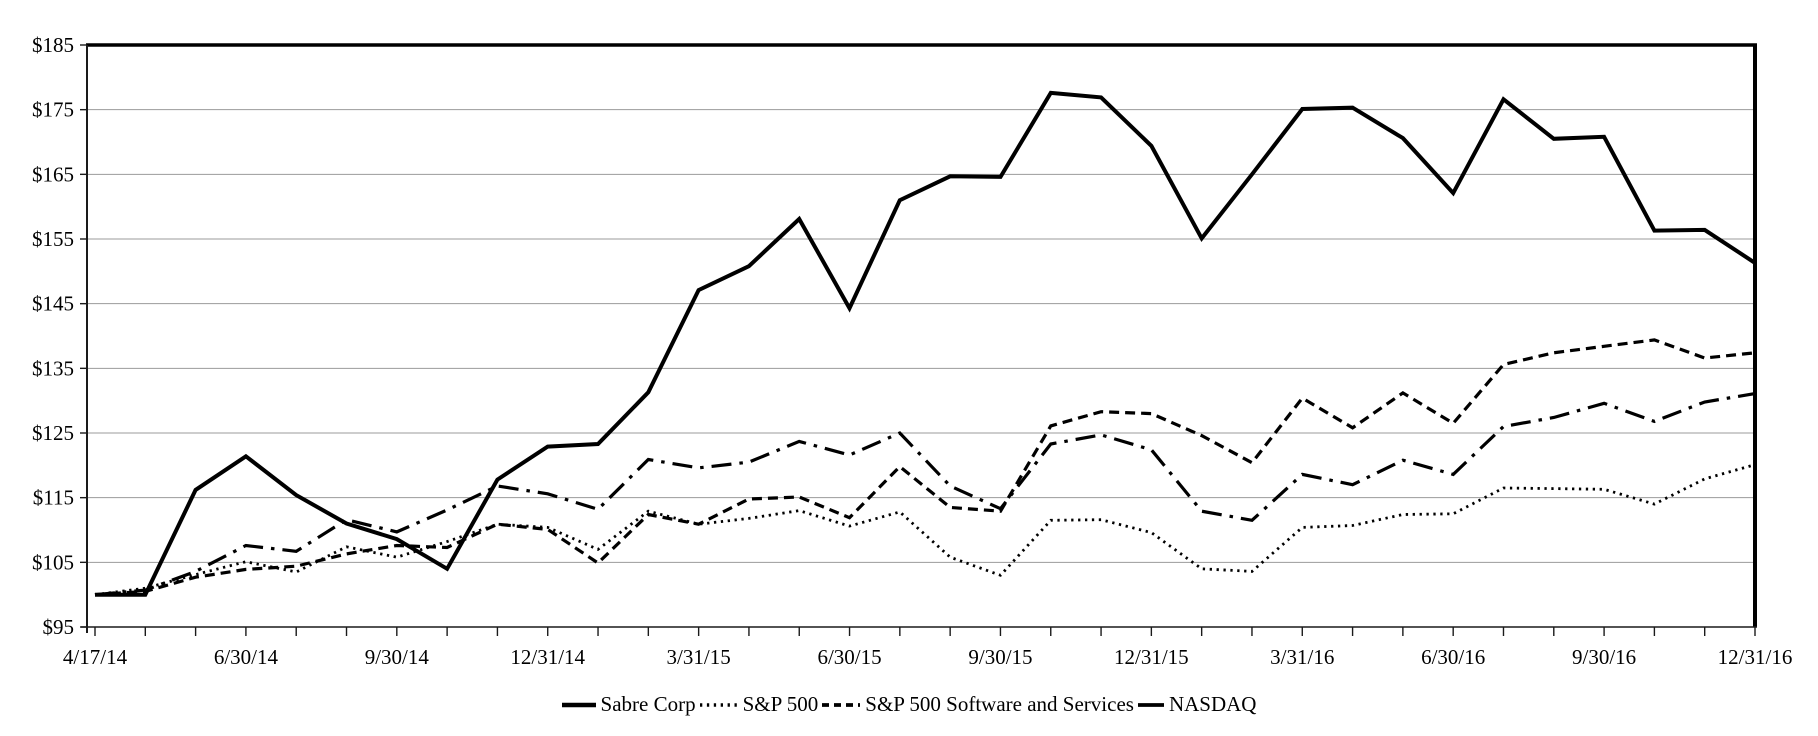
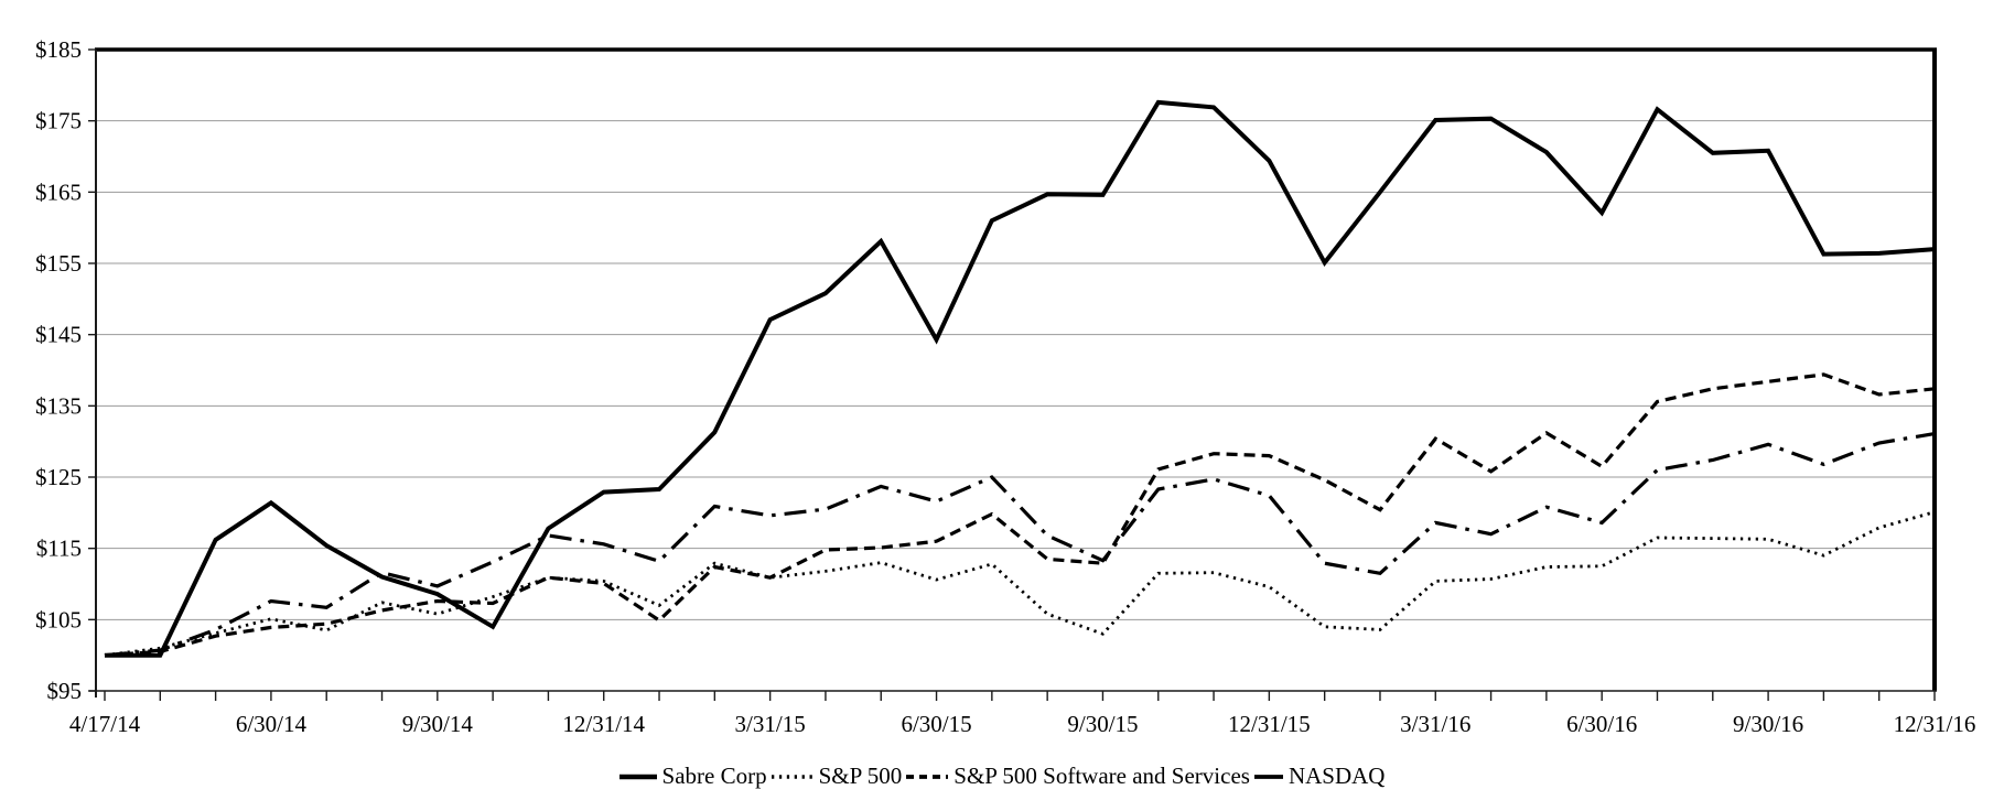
S&P 500 Software and Services/6/30/15: $112 -> $116
Sabre Corp/12/31/16: $151 -> $157
